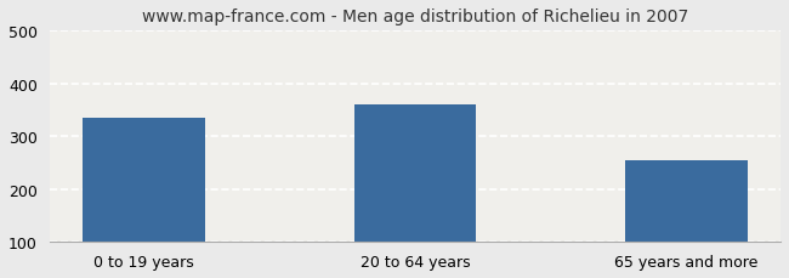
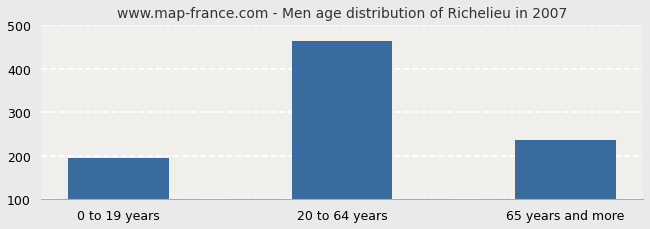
0 to 19 years: 335 -> 195
20 to 64 years: 360 -> 465
65 years and more: 255 -> 237
